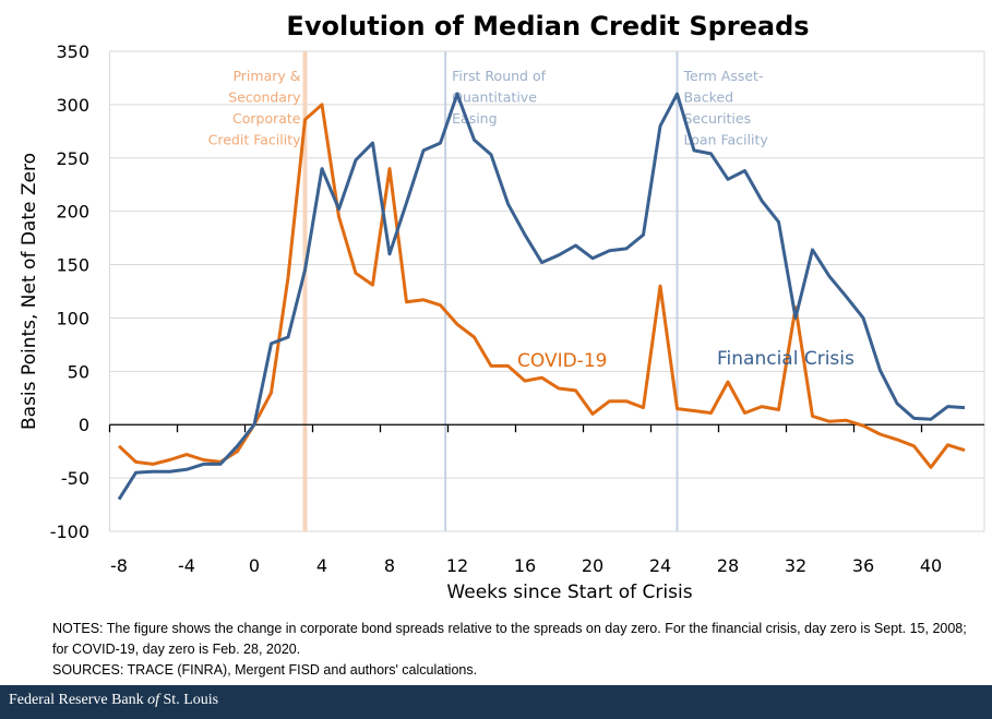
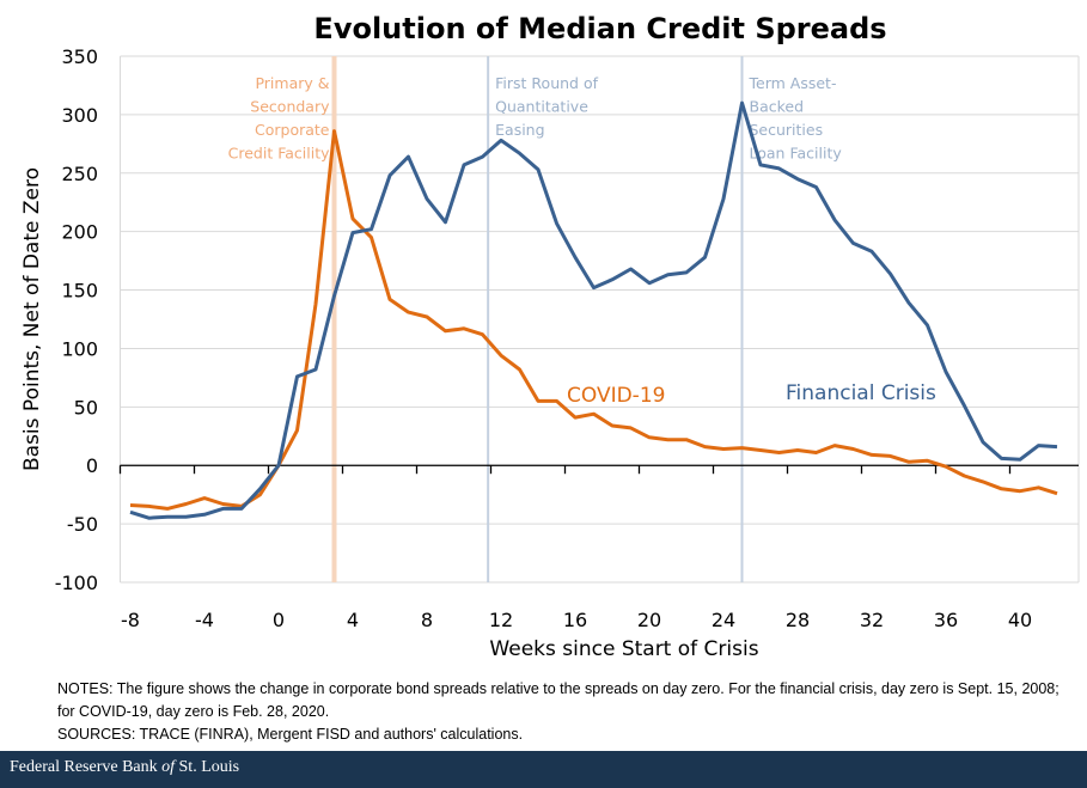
Financial Crisis/-8: -70 -> -40
COVID-19/-8: -20 -> -30
Financial Crisis/4: 240 -> 200
COVID-19/4: 300 -> 210
Financial Crisis/8: 160 -> 230
COVID-19/8: 240 -> 130
Financial Crisis/12: 310 -> 280
COVID-19/20: 10 -> 20
Financial Crisis/24: 280 -> 230
COVID-19/24: 130 -> 10
Financial Crisis/28: 230 -> 240
COVID-19/28: 40 -> 10
Financial Crisis/32: 100 -> 180
COVID-19/32: 110 -> 10
Financial Crisis/36: 100 -> 80
COVID-19/40: -40 -> -20
